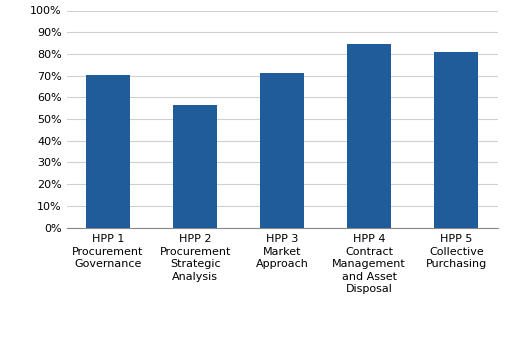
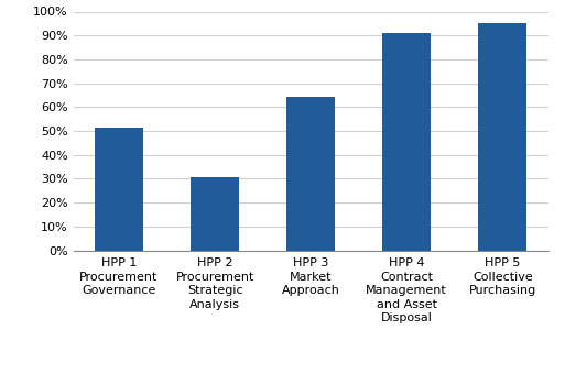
HPP 1 Procurement Governance: 70.5% -> 51.5%
HPP 2 Procurement Strategic Analysis: 56.5% -> 30.5%
HPP 3 Market Approach: 71.0% -> 64.5%
HPP 4 Contract Management and Asset Disposal: 84.5% -> 91.0%
HPP 5 Collective Purchasing: 80.8% -> 95.0%
